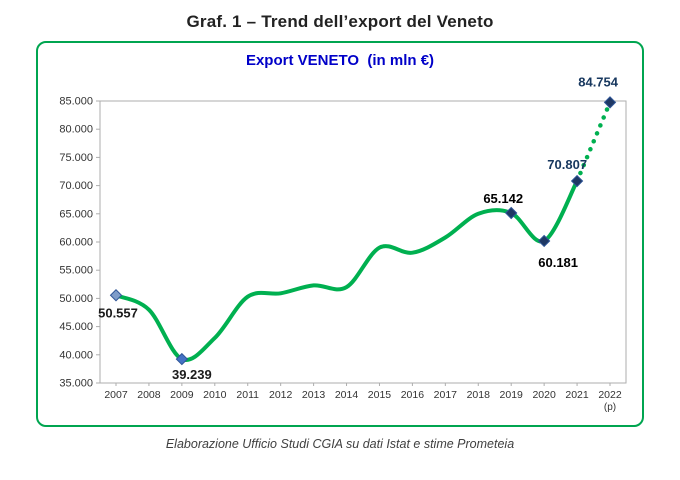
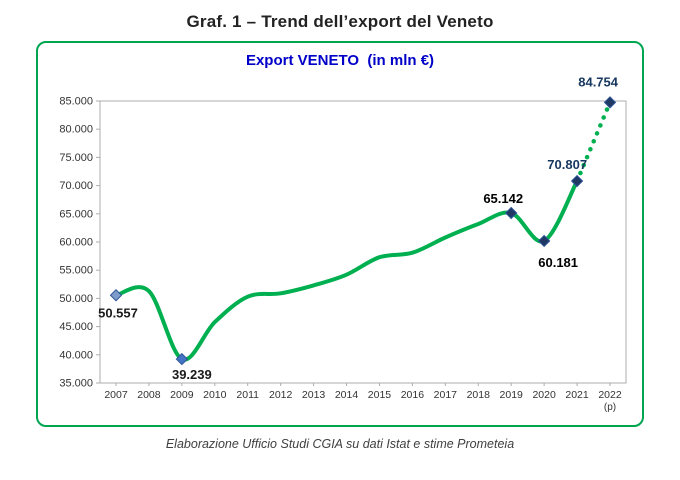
2008: 48000 -> 51000
2010: 43000 -> 46000
2014: 52000 -> 54000
2015: 59000 -> 57000
2018: 65000 -> 63000
